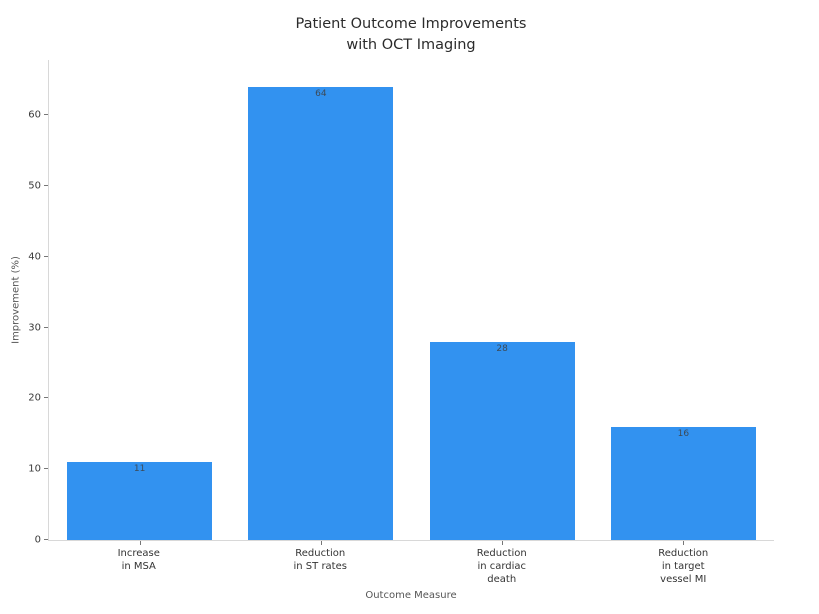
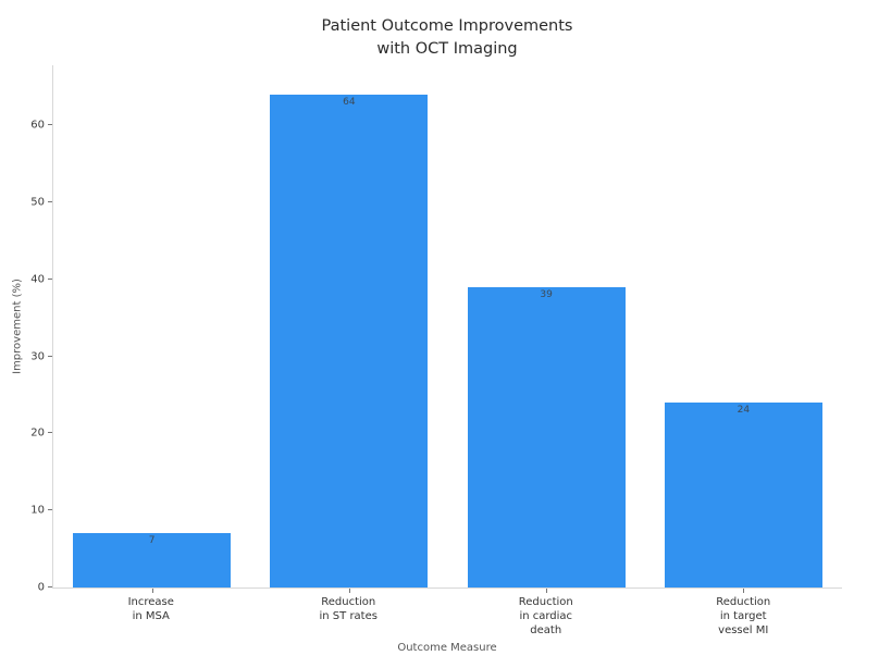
Increase in MSA: 11 -> 7
Reduction in cardiac death: 28 -> 39
Reduction in target vessel MI: 16 -> 24
